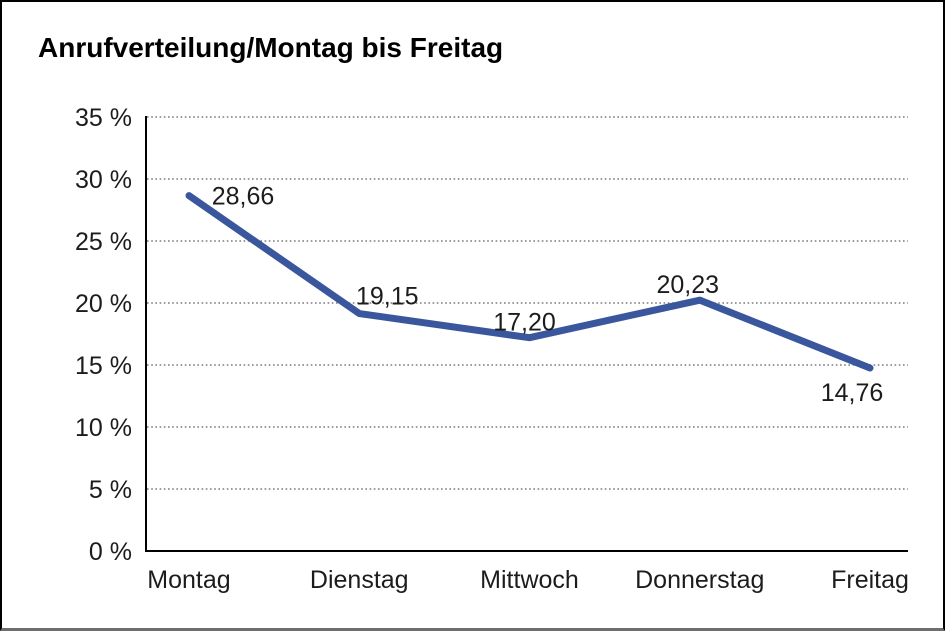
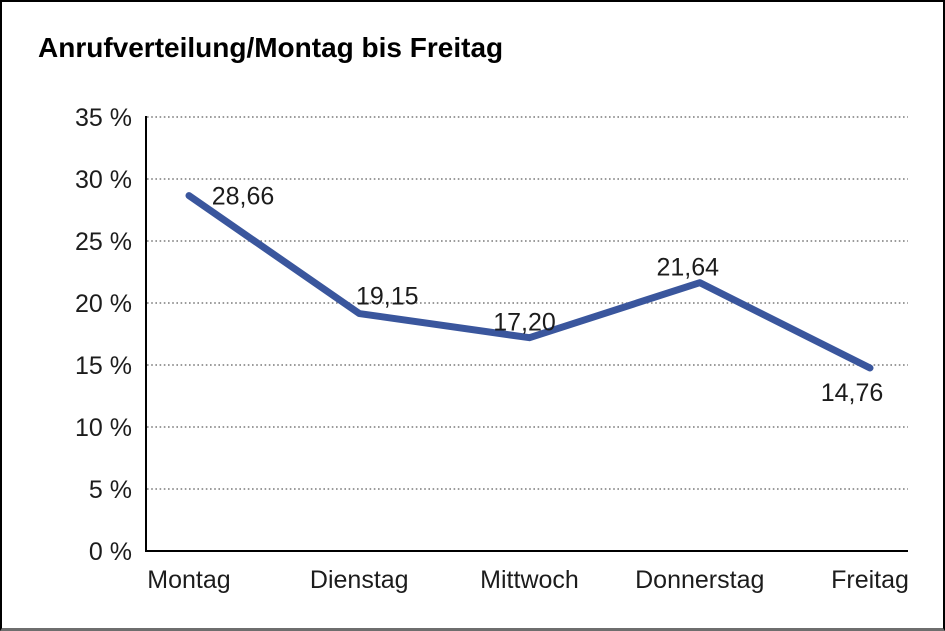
Donnerstag: 20,23 -> 21,64
